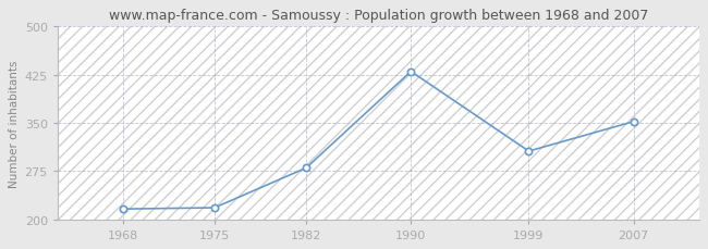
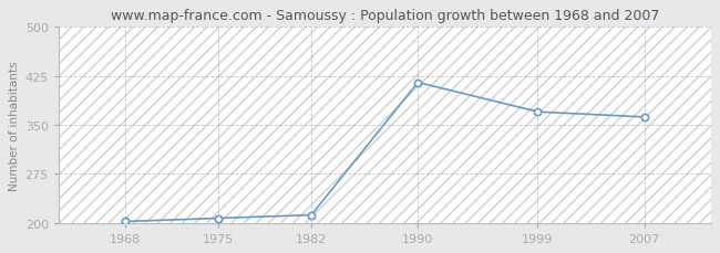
1968: 216 -> 202
1975: 218 -> 207
1982: 280 -> 212
1990: 430 -> 415
1999: 306 -> 370
2007: 352 -> 362
